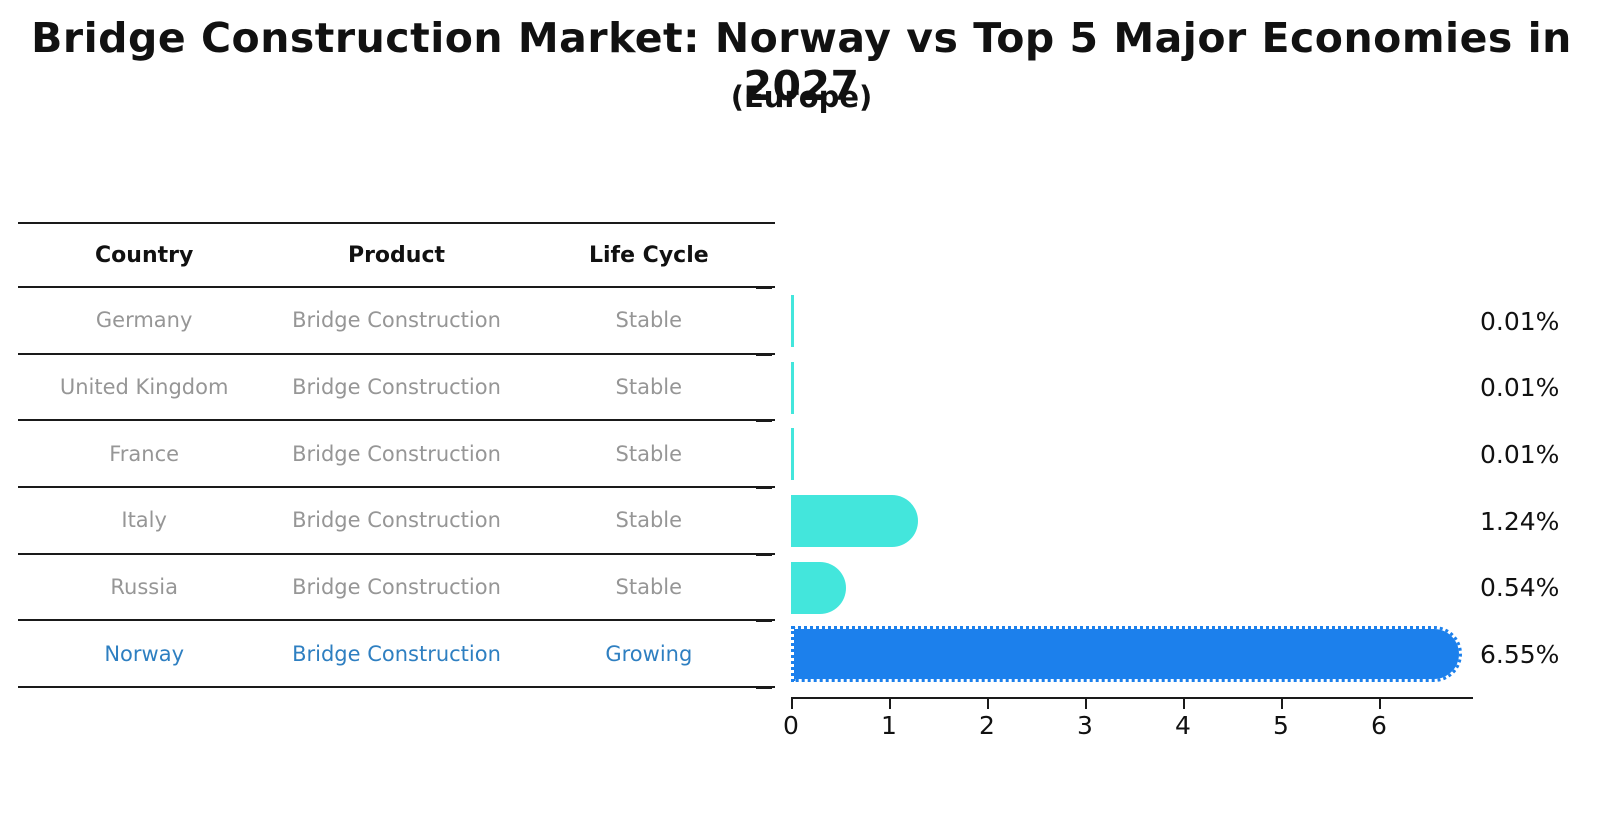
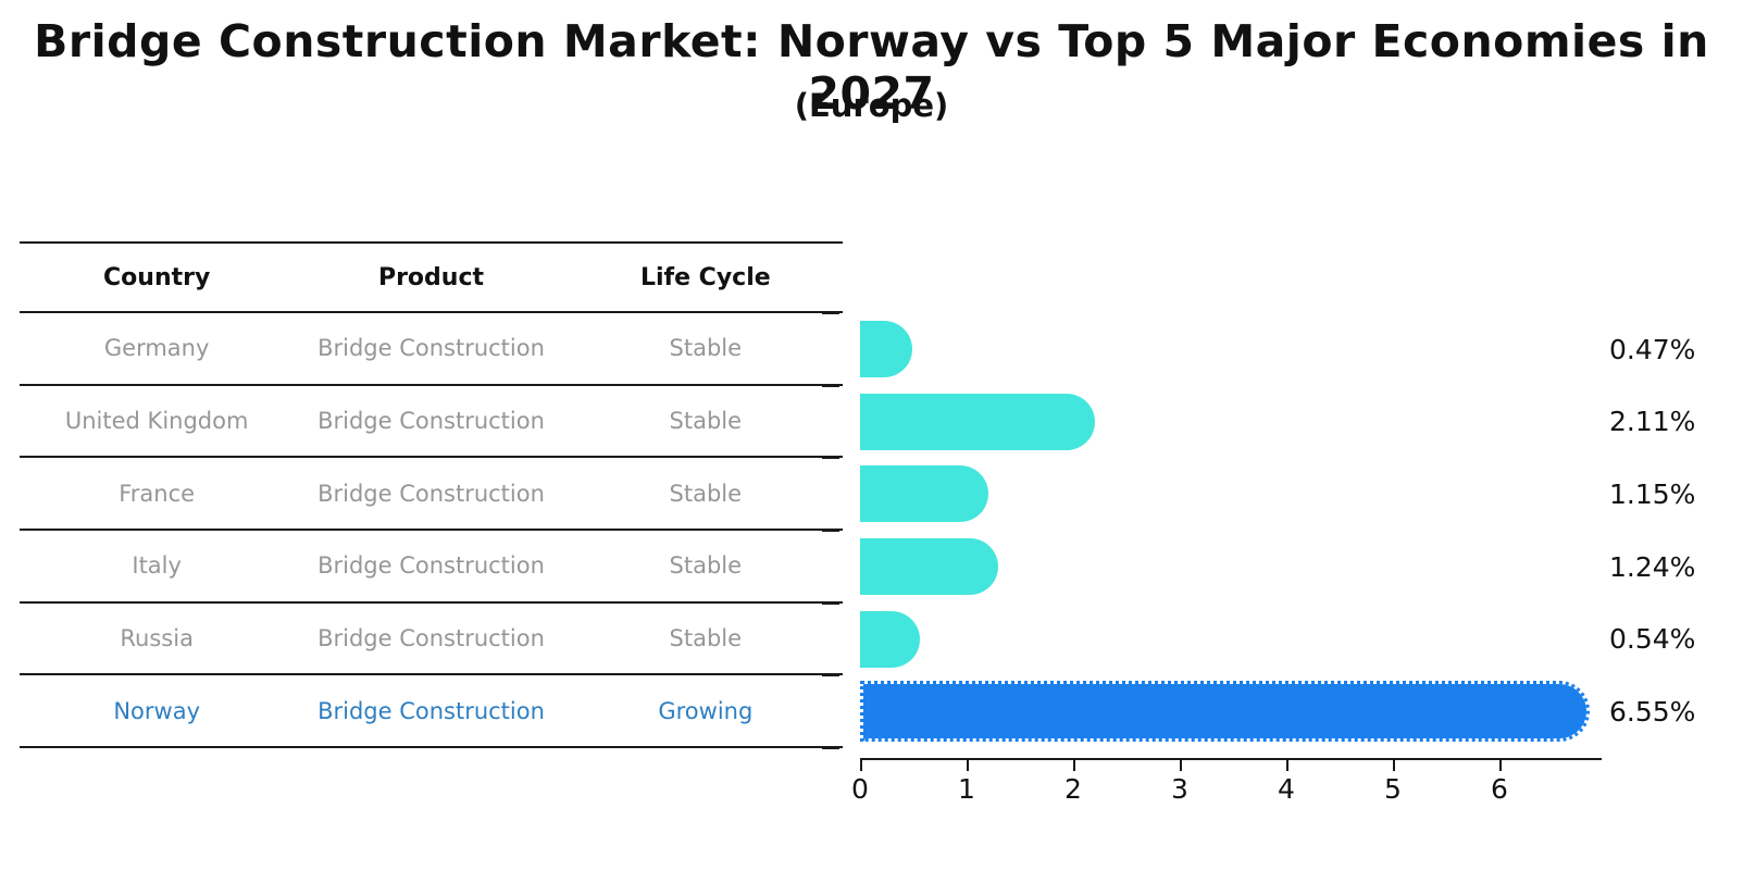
Germany: 0.01% -> 0.47%
United Kingdom: 0.01% -> 2.11%
France: 0.01% -> 1.15%
